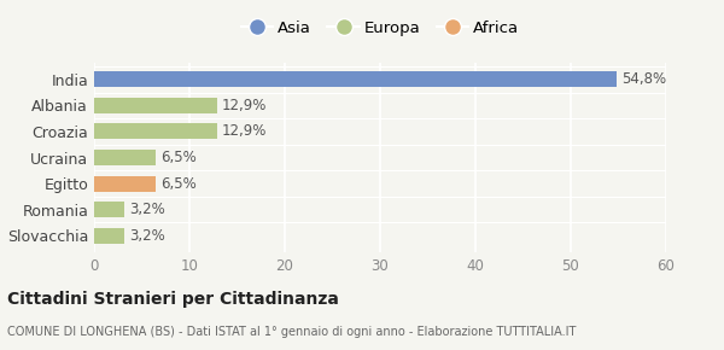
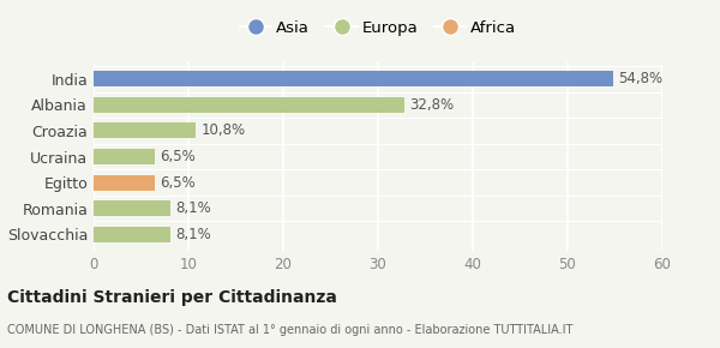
Albania: 12,9% -> 32,8%
Croazia: 12,9% -> 10,8%
Romania: 3,2% -> 8,1%
Slovacchia: 3,2% -> 8,1%
